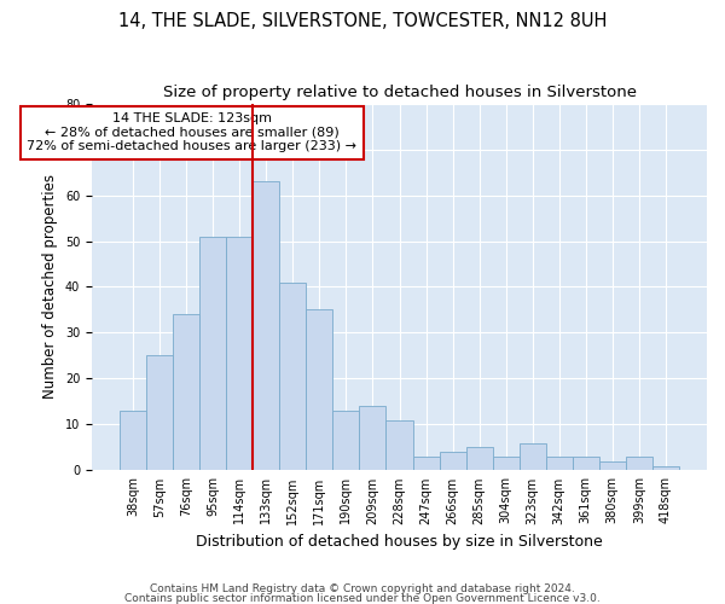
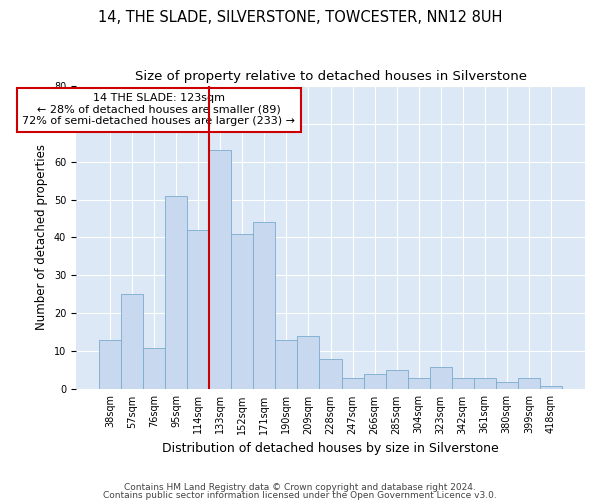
76sqm: 34 -> 11
114sqm: 51 -> 42
171sqm: 35 -> 44
228sqm: 11 -> 8
